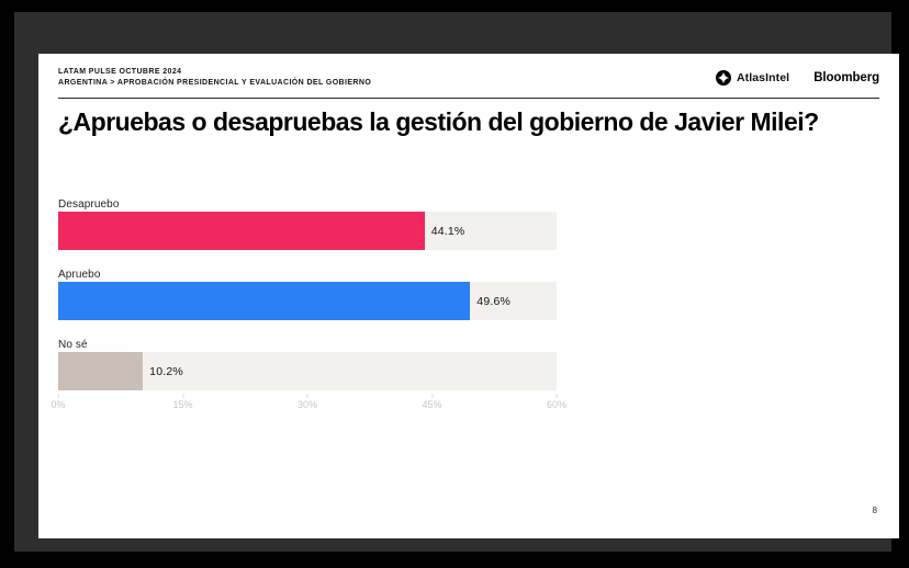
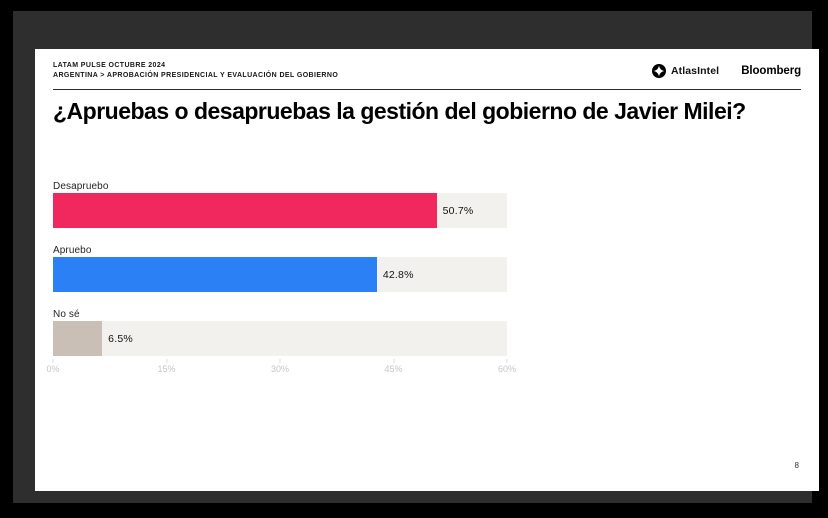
Desapruebo: 44.1% -> 50.7%
Apruebo: 49.6% -> 42.8%
No sé: 10.2% -> 6.5%
